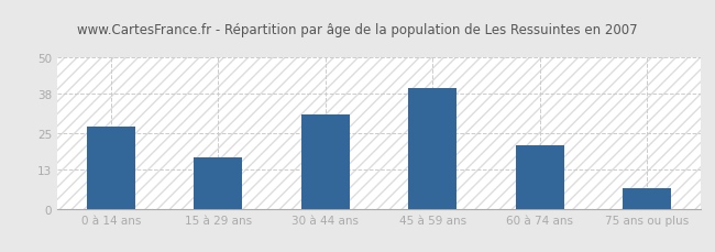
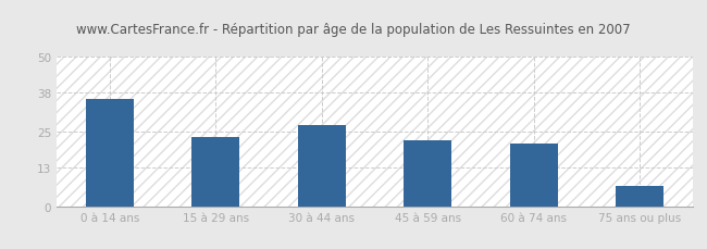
0 à 14 ans: 27 -> 36
15 à 29 ans: 17 -> 23
30 à 44 ans: 31 -> 27
45 à 59 ans: 40 -> 22
